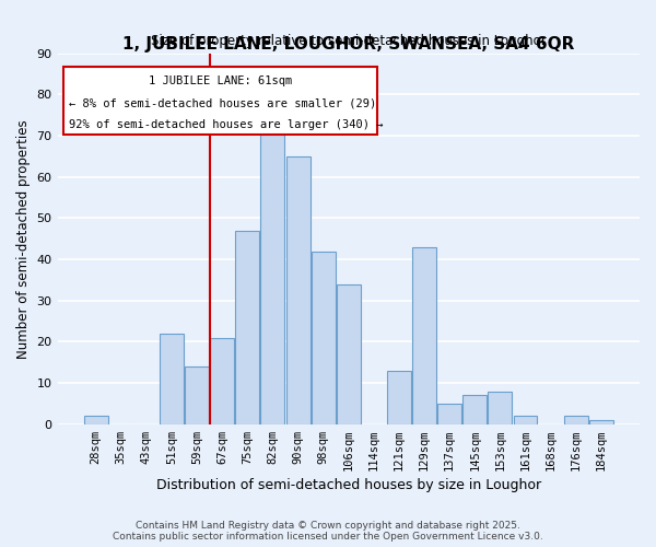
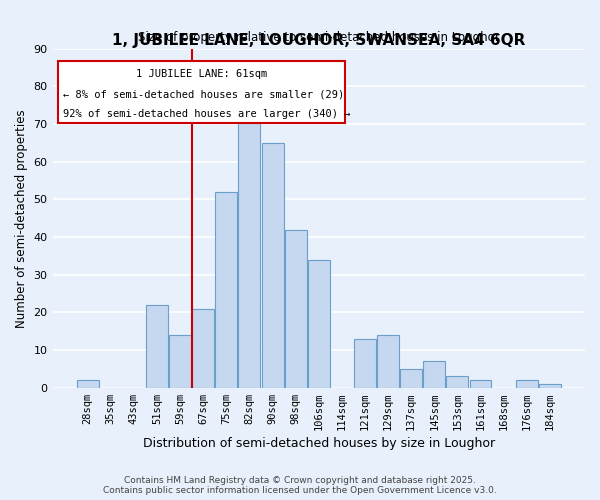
75sqm: 47 -> 52
129sqm: 43 -> 14
153sqm: 8 -> 3
